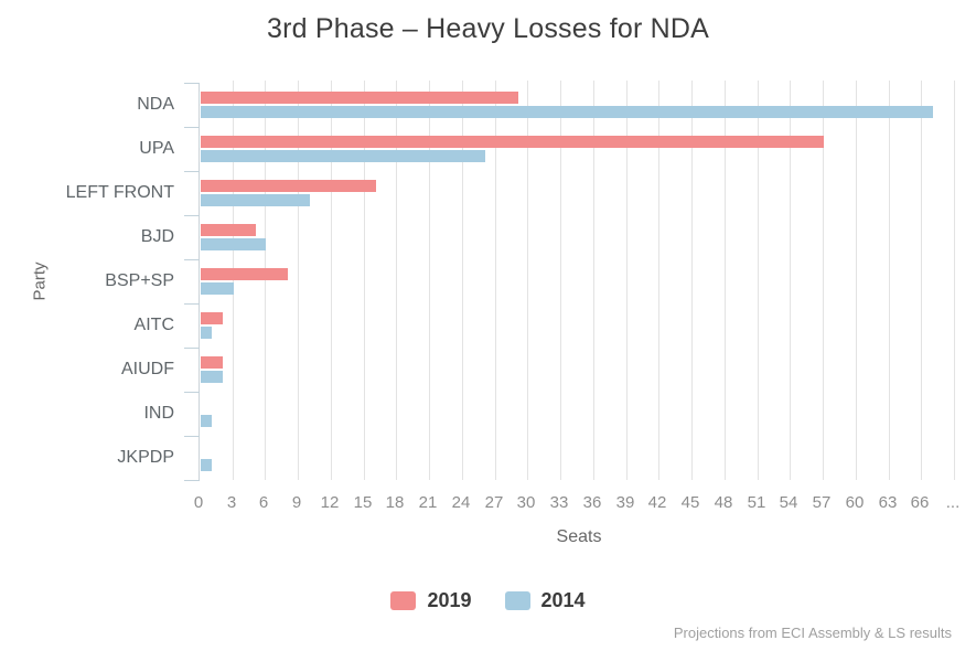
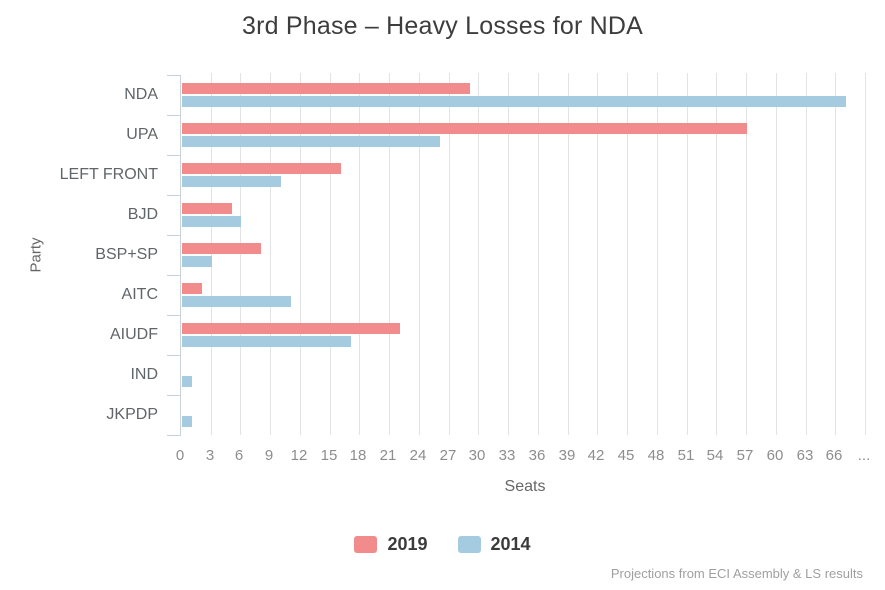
2014/AITC: 1 -> 11
2019/AIUDF: 2 -> 22
2014/AIUDF: 2 -> 17
